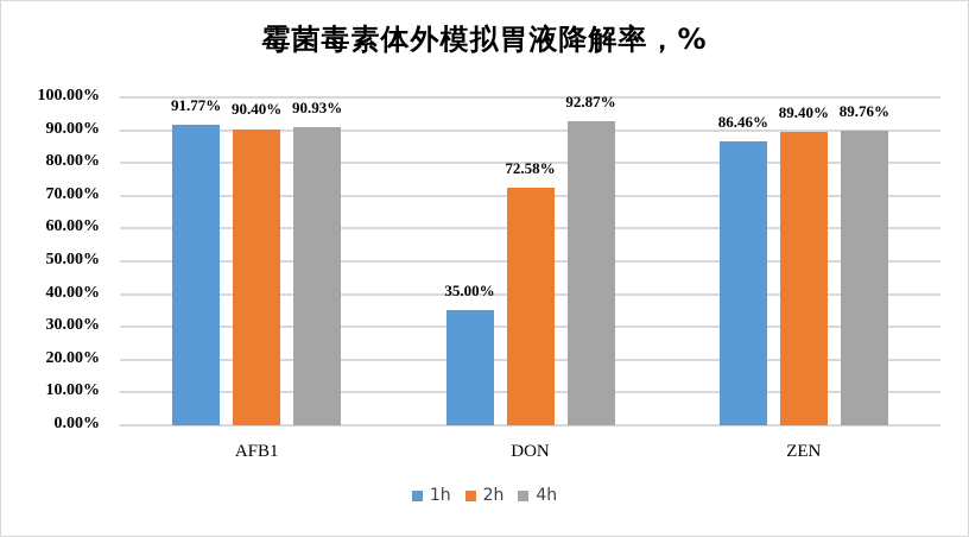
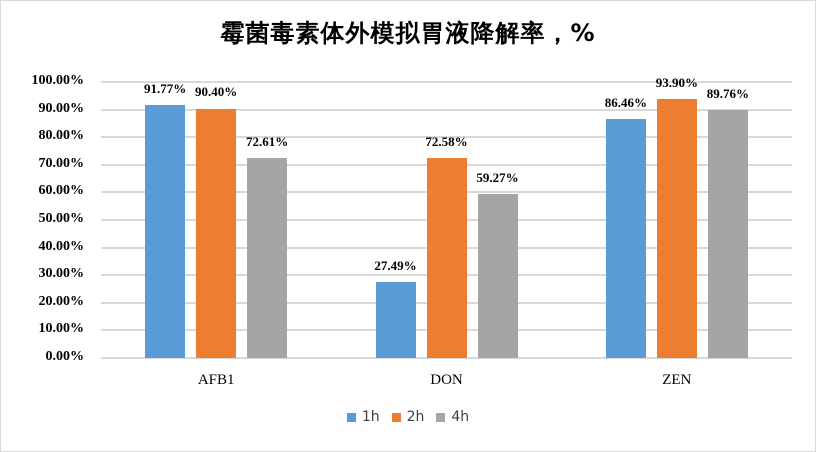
4h/AFB1: 90.93% -> 72.61%
1h/DON: 35.00% -> 27.49%
4h/DON: 92.87% -> 59.27%
2h/ZEN: 89.40% -> 93.90%
